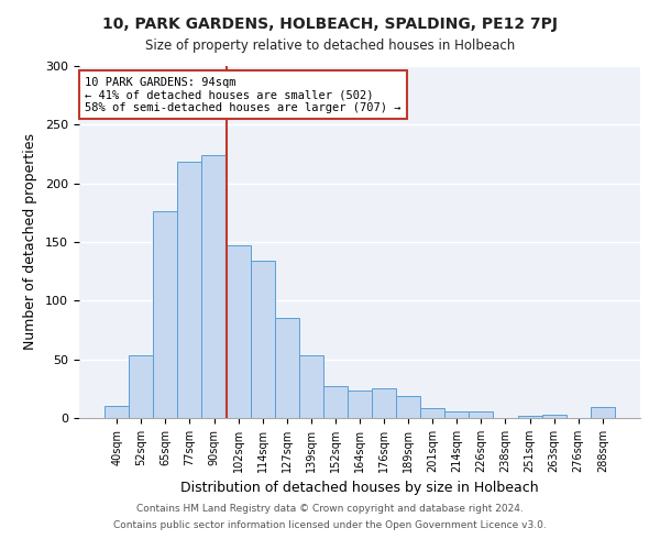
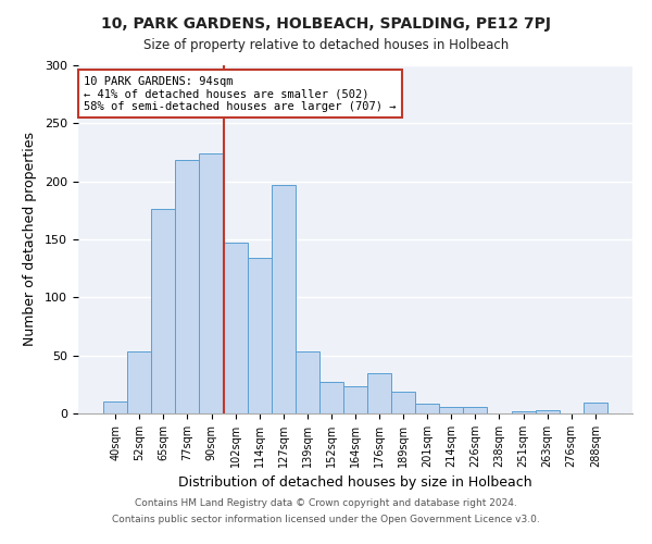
127sqm: 85 -> 197
176sqm: 25 -> 35
